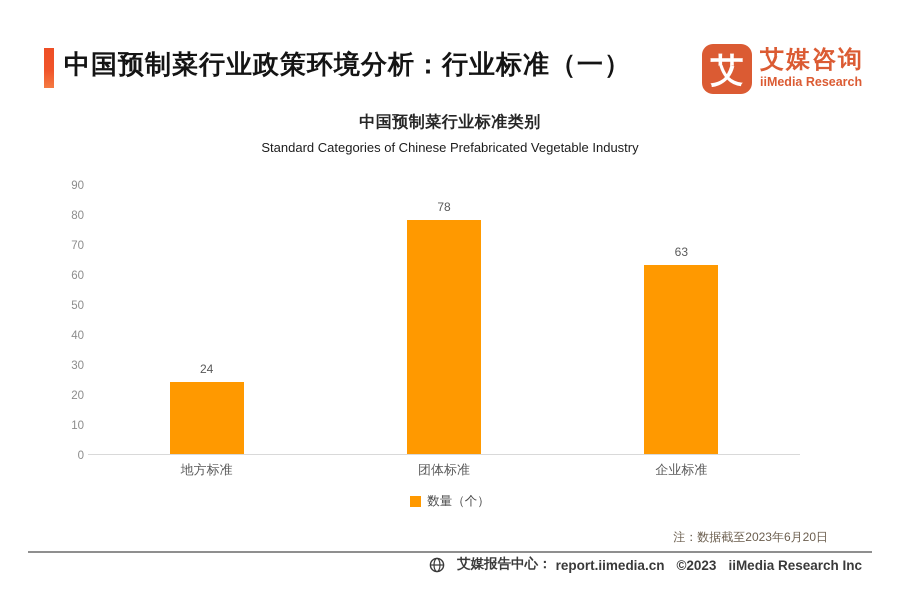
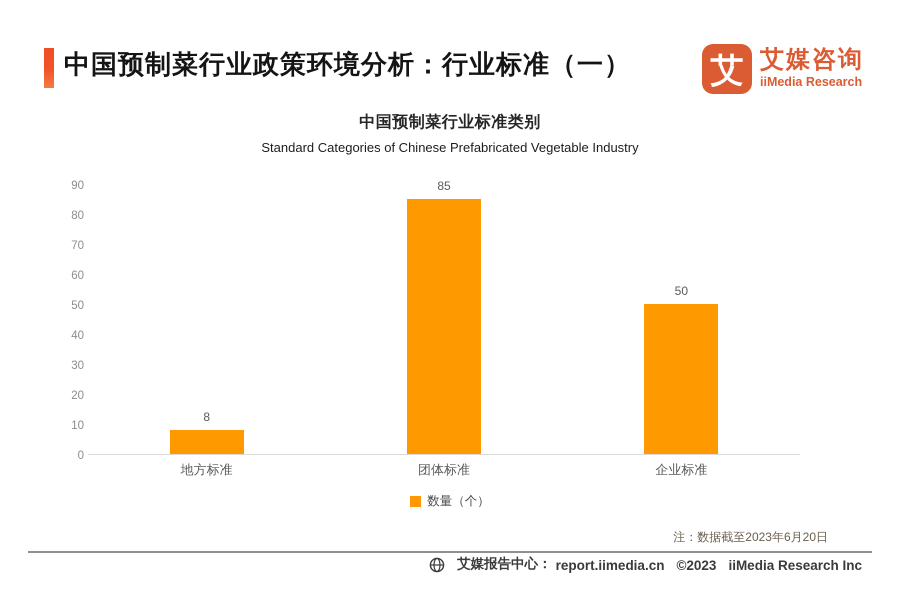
地方标准: 24 -> 8
团体标准: 78 -> 85
企业标准: 63 -> 50
